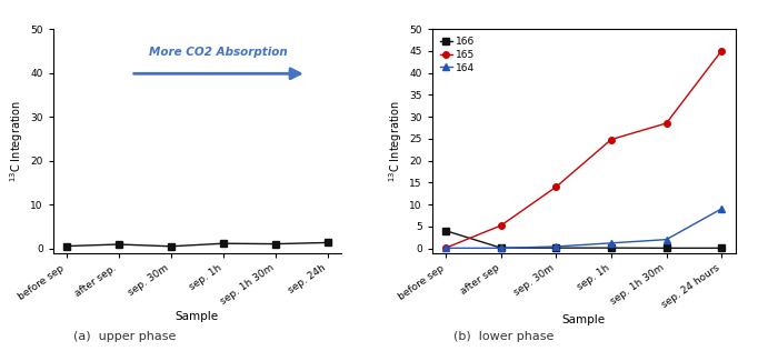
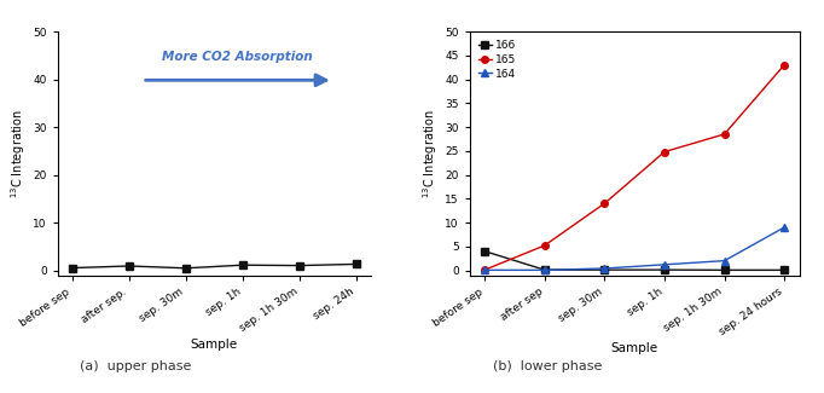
165/sep. 24 hours: 45.0 -> 43.0
